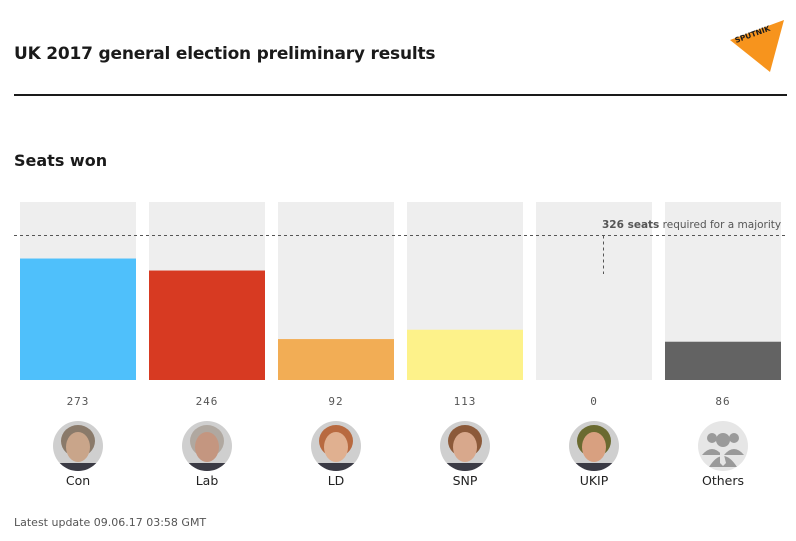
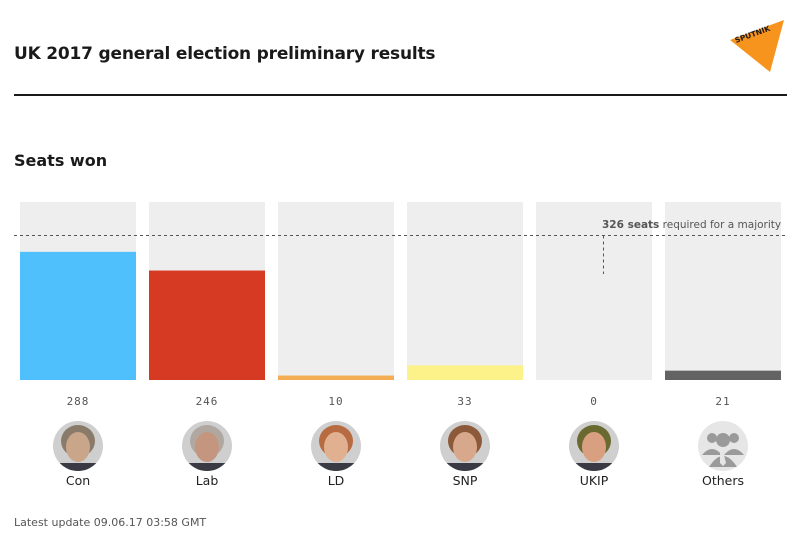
Con: 273 -> 288
LD: 92 -> 10
SNP: 113 -> 33
Others: 86 -> 21
